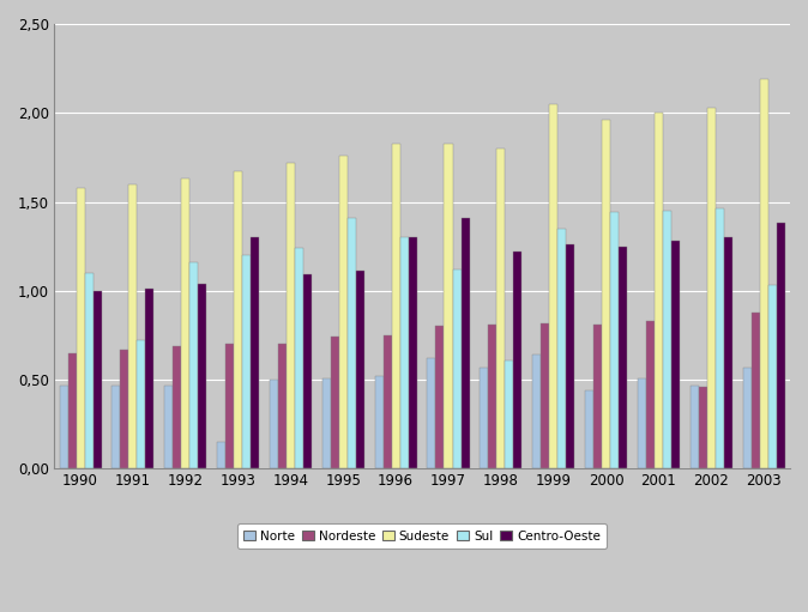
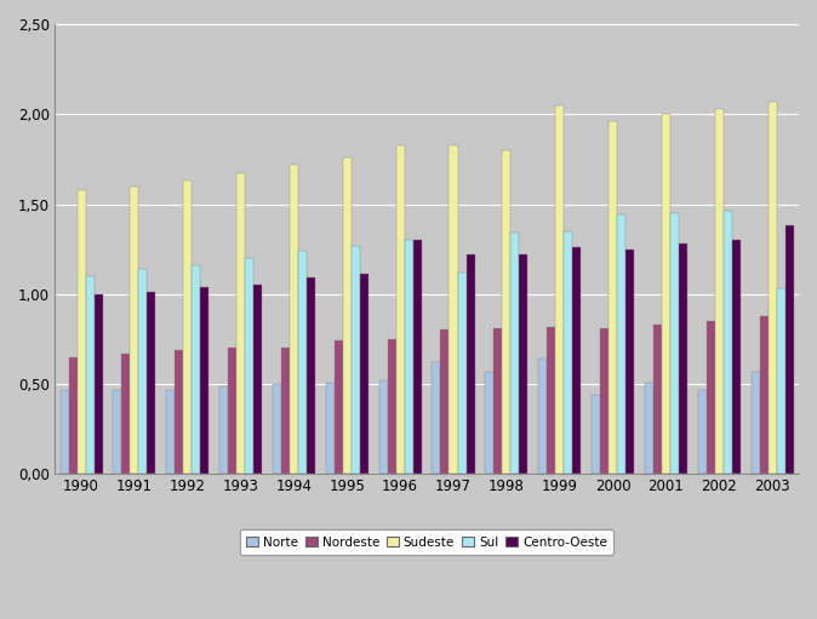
Sul/1991: 0,72 -> 1,14
Norte/1993: 0,15 -> 0,49
Centro-Oeste/1993: 1,30 -> 1,05
Sul/1995: 1,41 -> 1,27
Centro-Oeste/1997: 1,41 -> 1,22
Sul/1998: 0,61 -> 1,34
Nordeste/2002: 0,46 -> 0,85
Sudeste/2003: 2,19 -> 2,07
